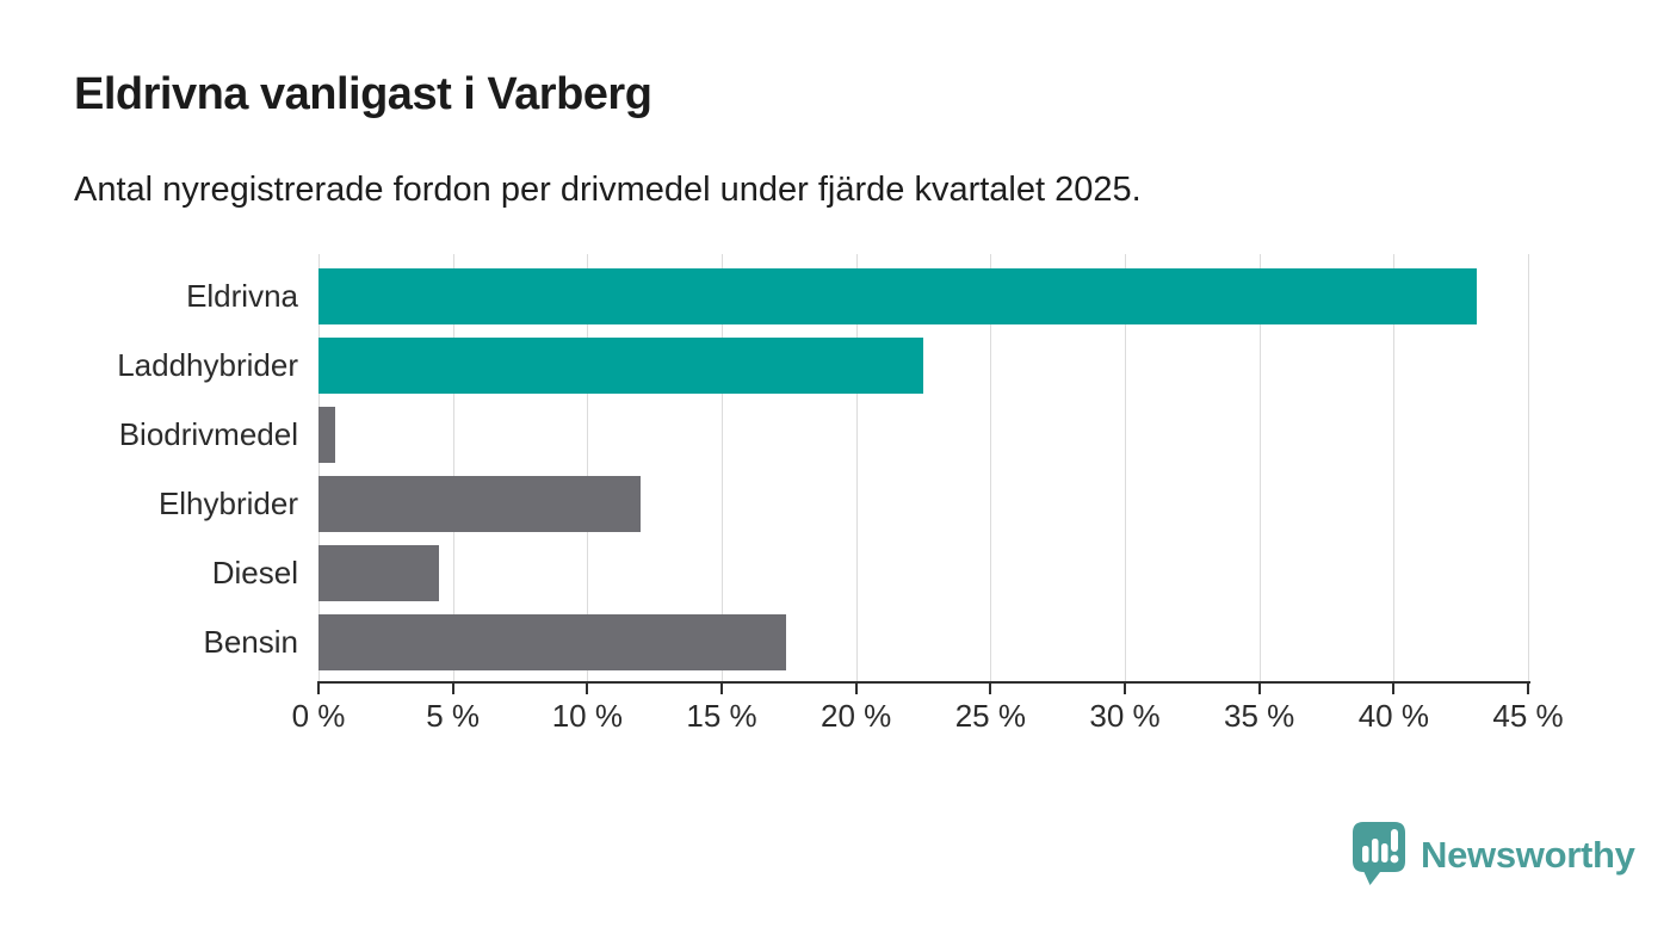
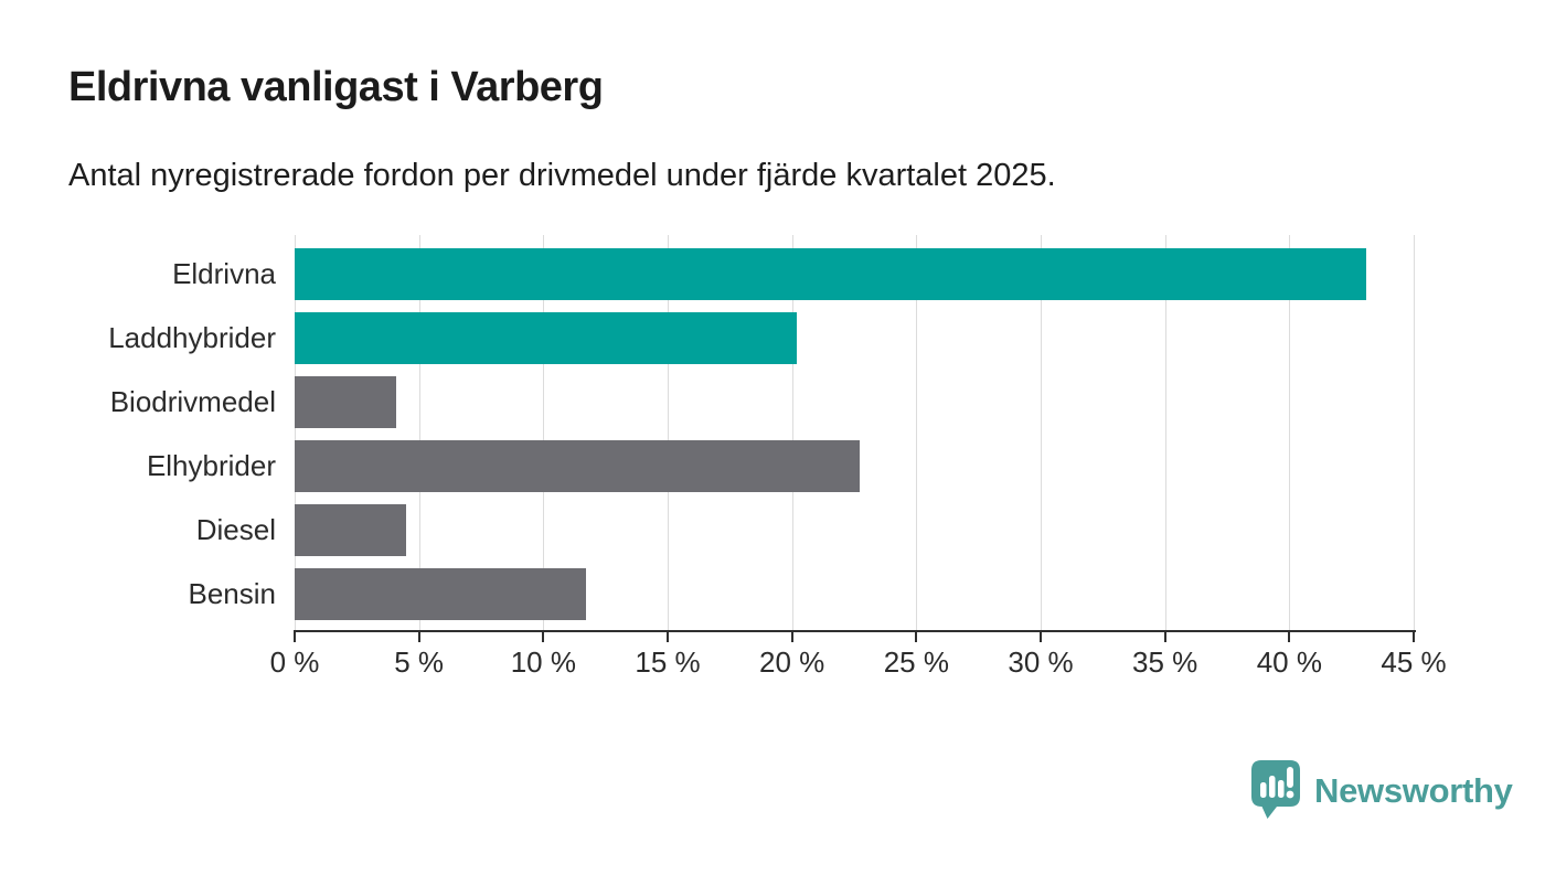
Laddhybrider: 22.5% -> 20.2%
Biodrivmedel: 0.6% -> 4.1%
Elhybrider: 12.0% -> 22.7%
Bensin: 17.4% -> 11.7%
